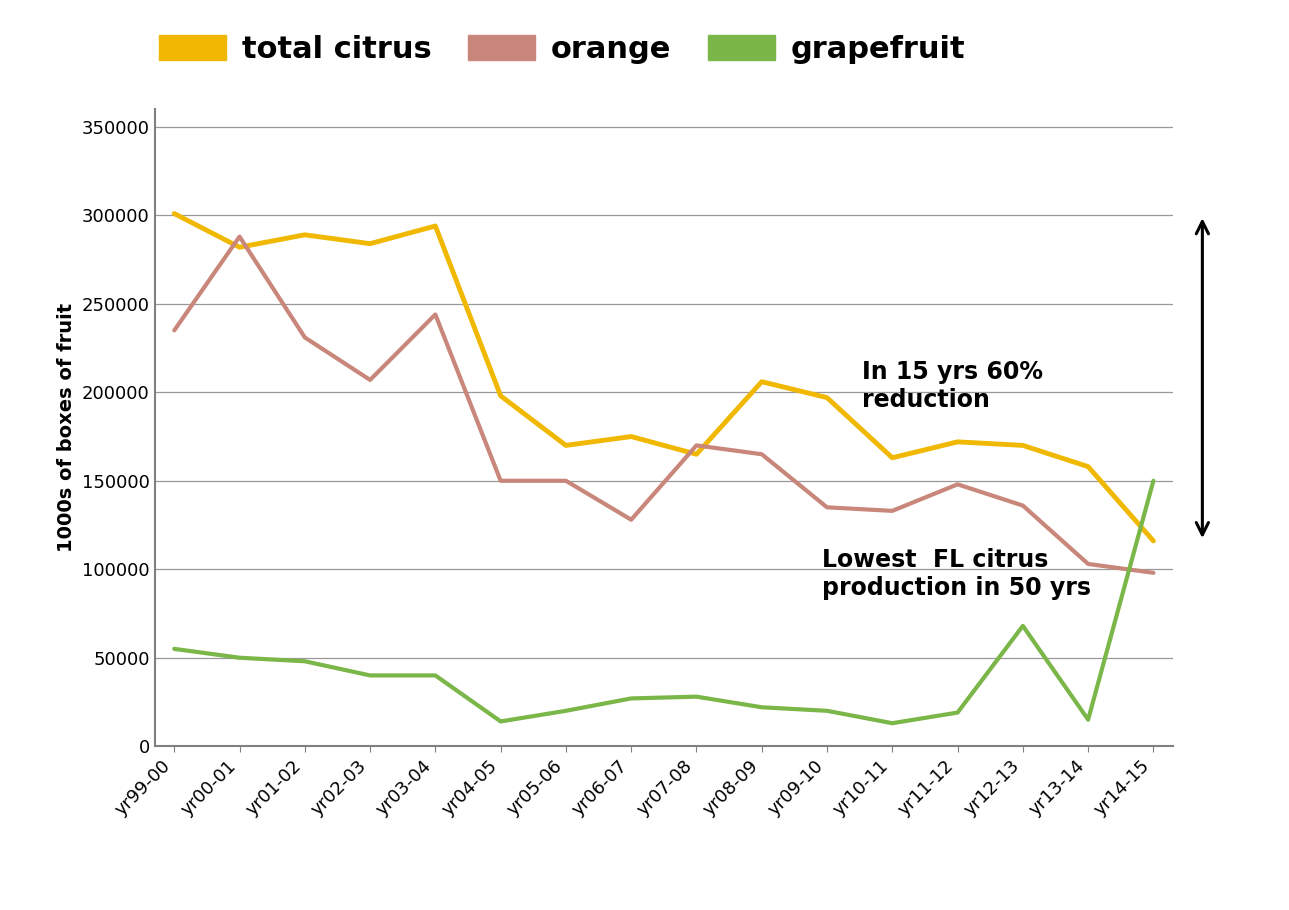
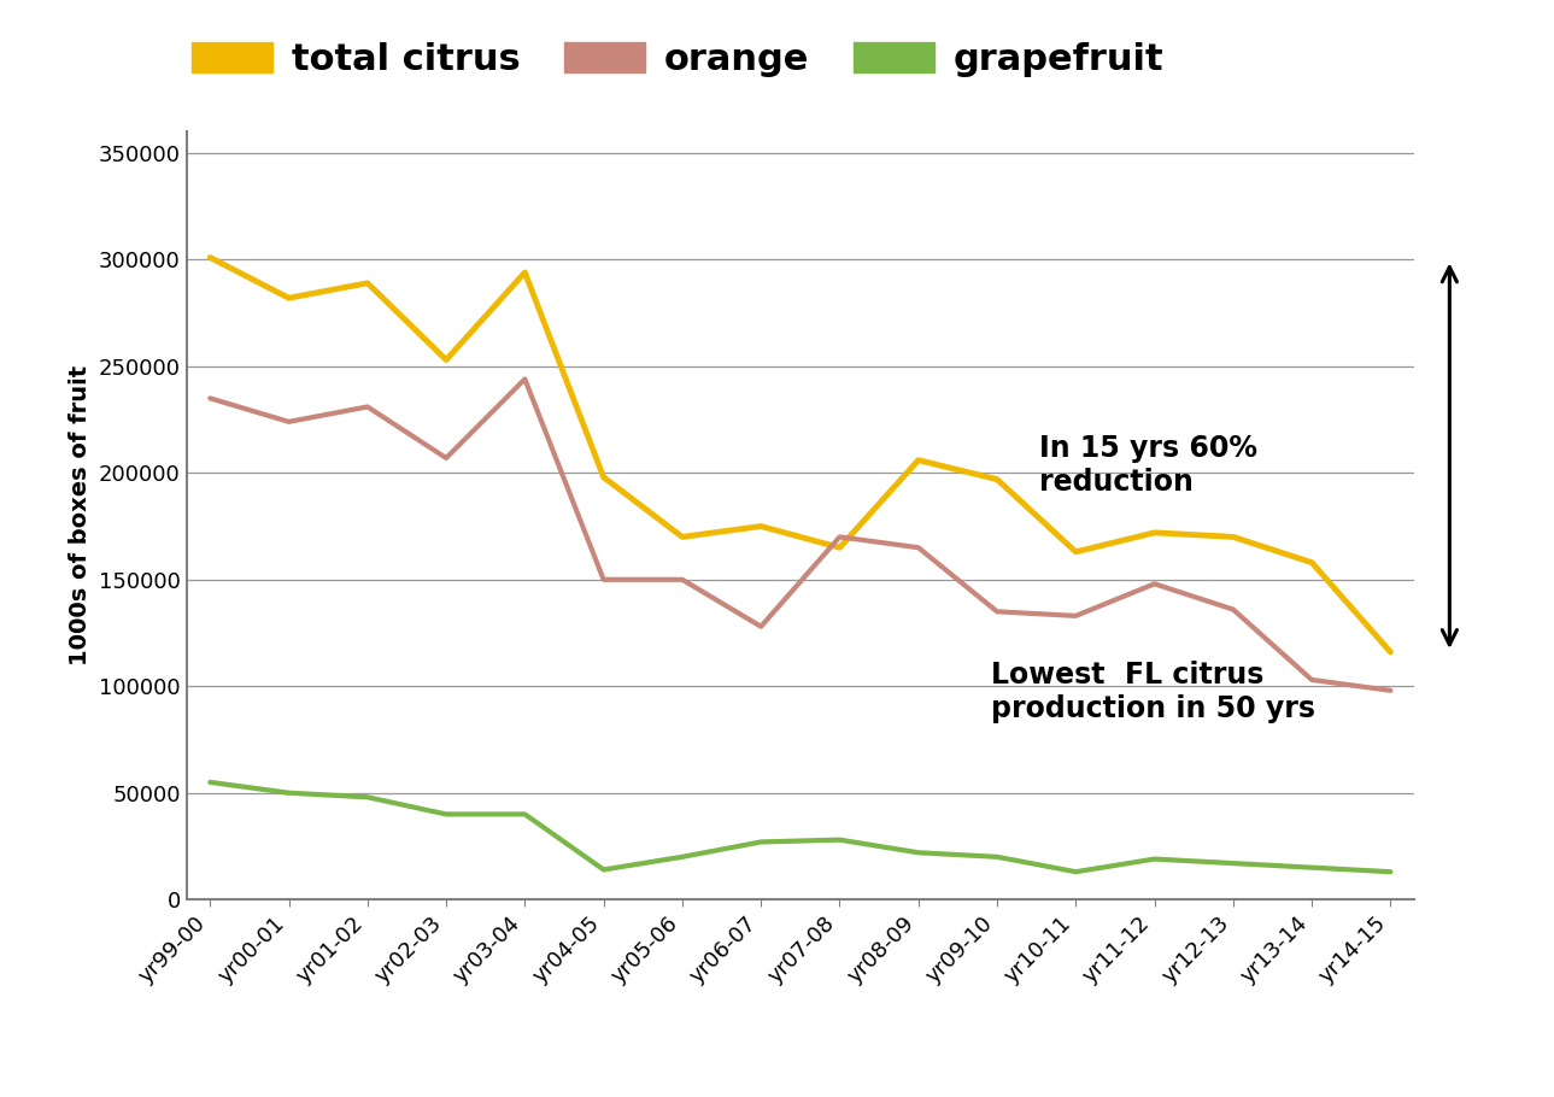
orange/yr00-01: 288000 -> 224000
total citrus/yr02-03: 284000 -> 253000
grapefruit/yr12-13: 68000 -> 17000
grapefruit/yr14-15: 150000 -> 13000
